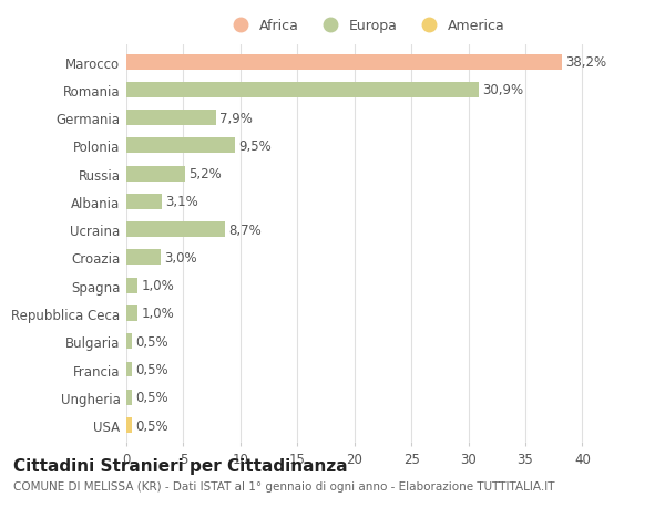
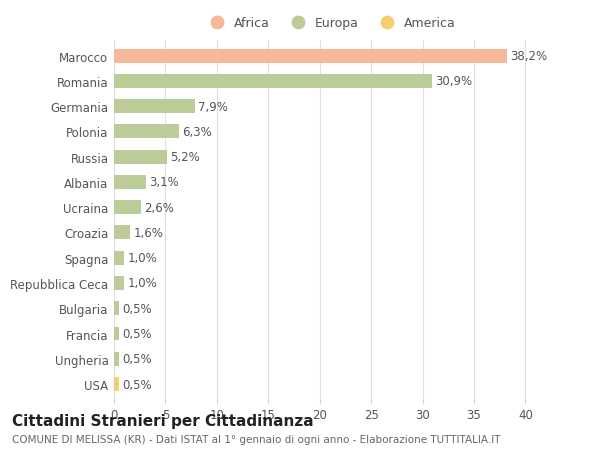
Polonia: 9,5% -> 6,3%
Ucraina: 8,7% -> 2,6%
Croazia: 3,0% -> 1,6%
